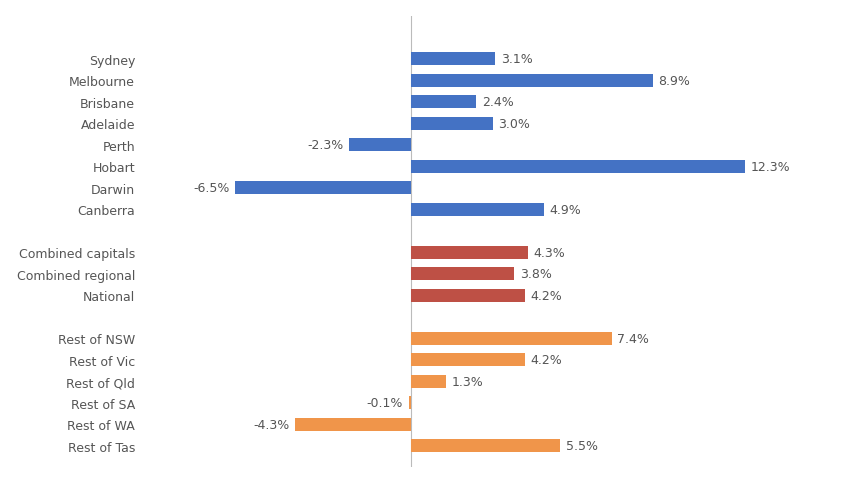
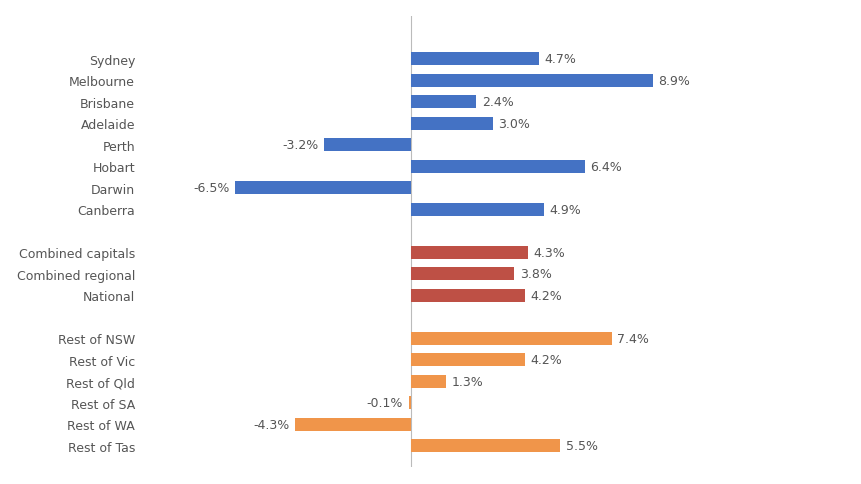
Sydney: 3.1% -> 4.7%
Perth: -2.3% -> -3.2%
Hobart: 12.3% -> 6.4%
